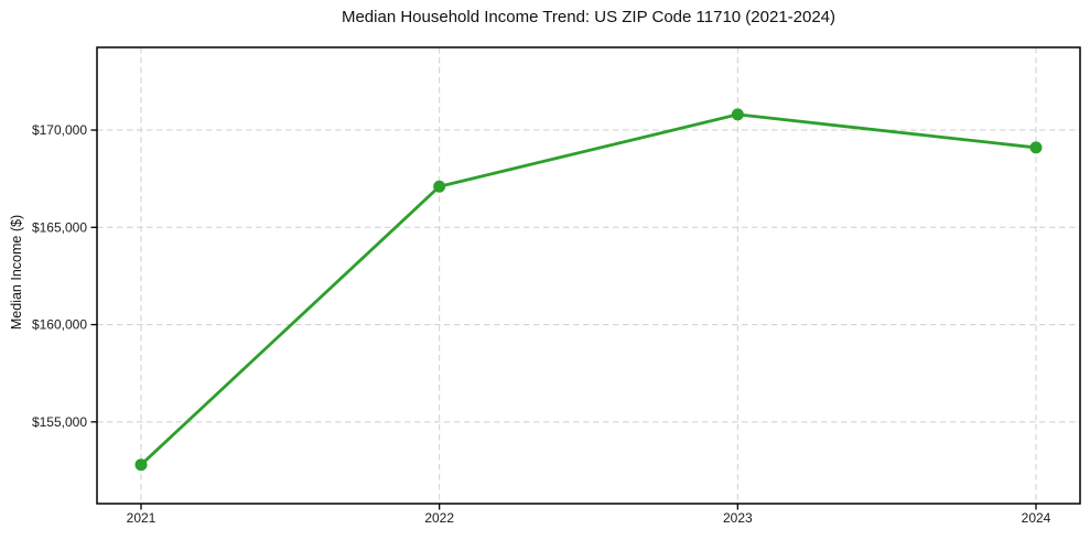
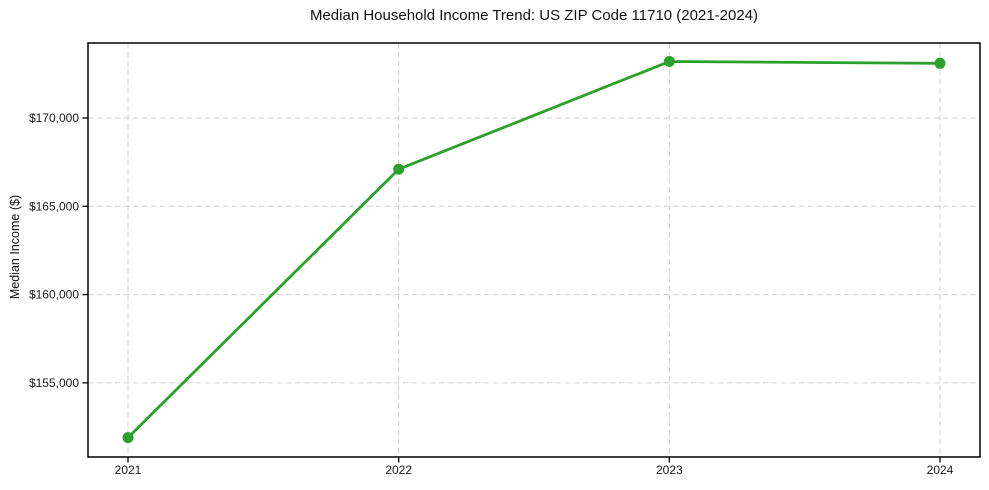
2021: $152800 -> $151900
2023: $170800 -> $173200
2024: $169100 -> $173100
